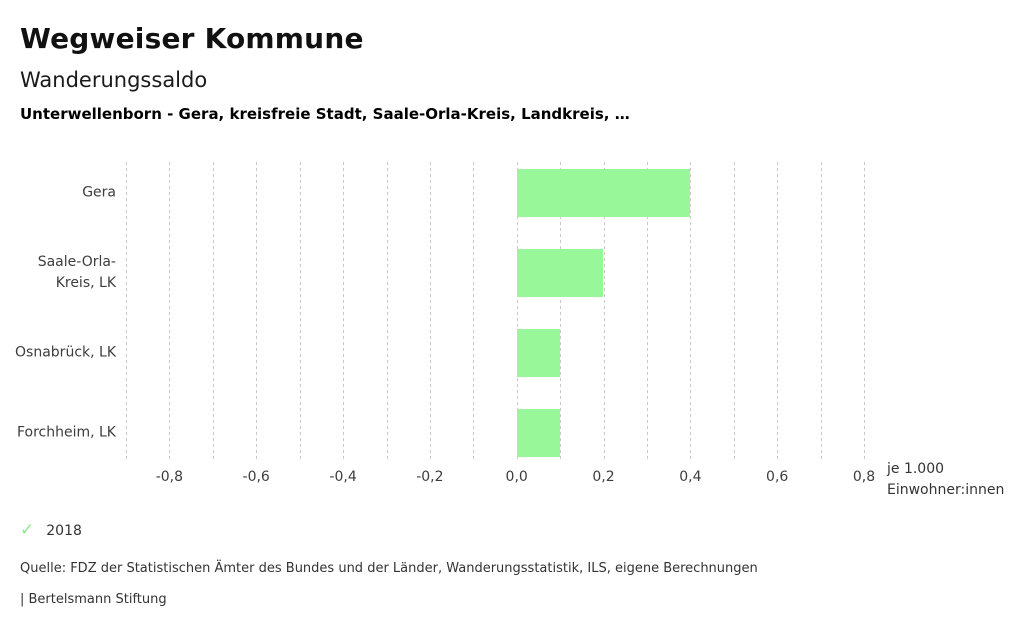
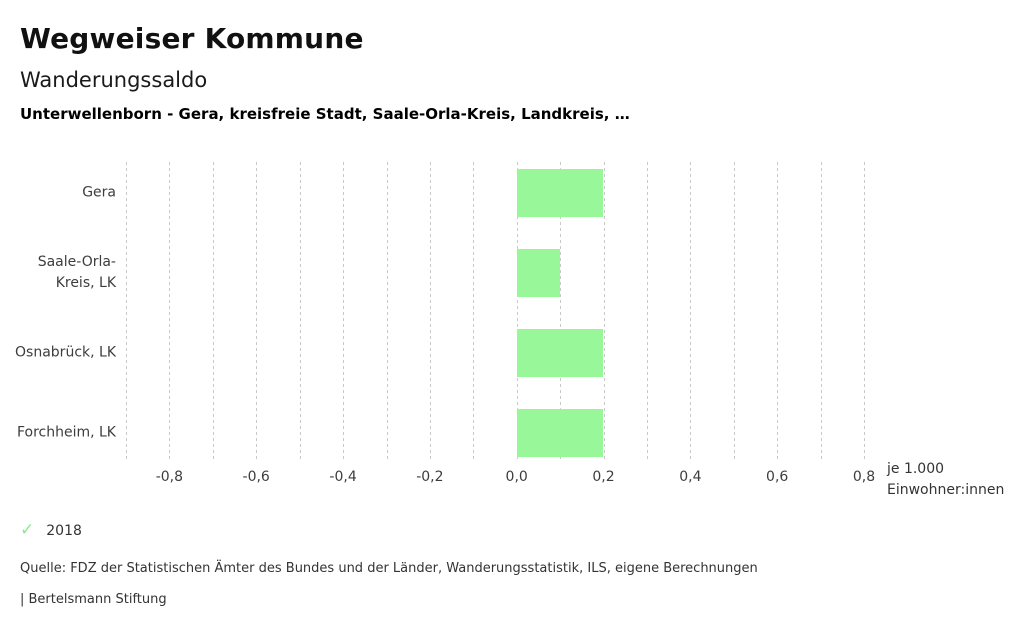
Gera: 0,4 -> 0,2
Saale-Orla-Kreis, LK: 0,2 -> 0,1
Osnabrück, LK: 0,1 -> 0,2
Forchheim, LK: 0,1 -> 0,2
